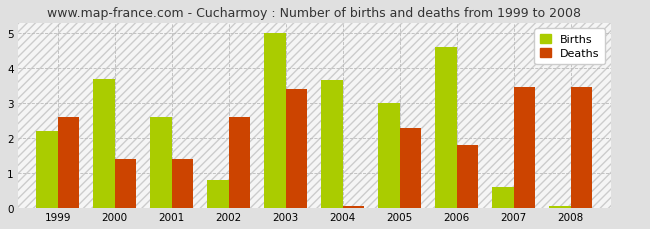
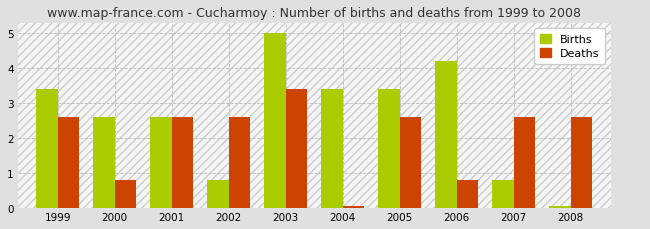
Births/1999: 2.20 -> 3.40
Births/2000: 3.70 -> 2.60
Deaths/2000: 1.40 -> 0.80
Deaths/2001: 1.40 -> 2.60
Births/2004: 3.65 -> 3.40
Births/2005: 3.00 -> 3.40
Deaths/2005: 2.30 -> 2.60
Births/2006: 4.60 -> 4.20
Deaths/2006: 1.80 -> 0.80
Births/2007: 0.60 -> 0.80
Deaths/2007: 3.45 -> 2.60
Deaths/2008: 3.45 -> 2.60
